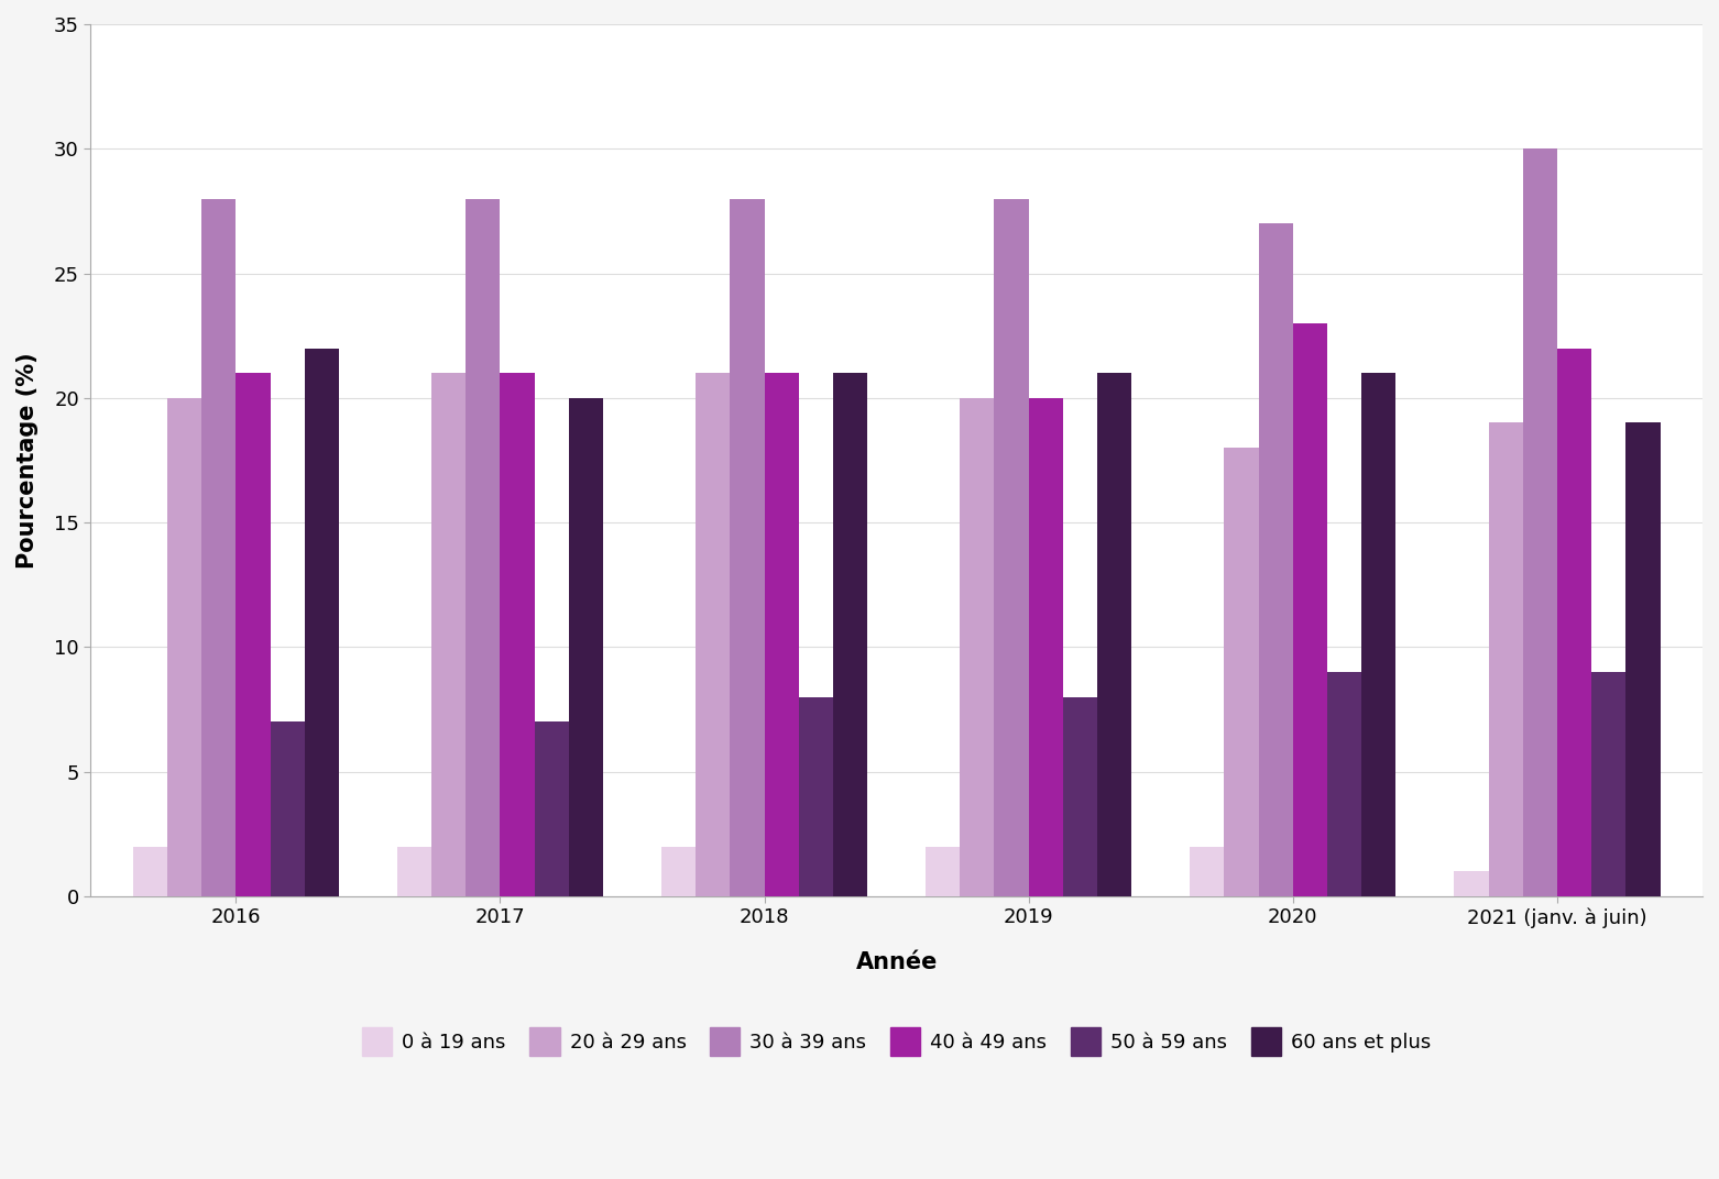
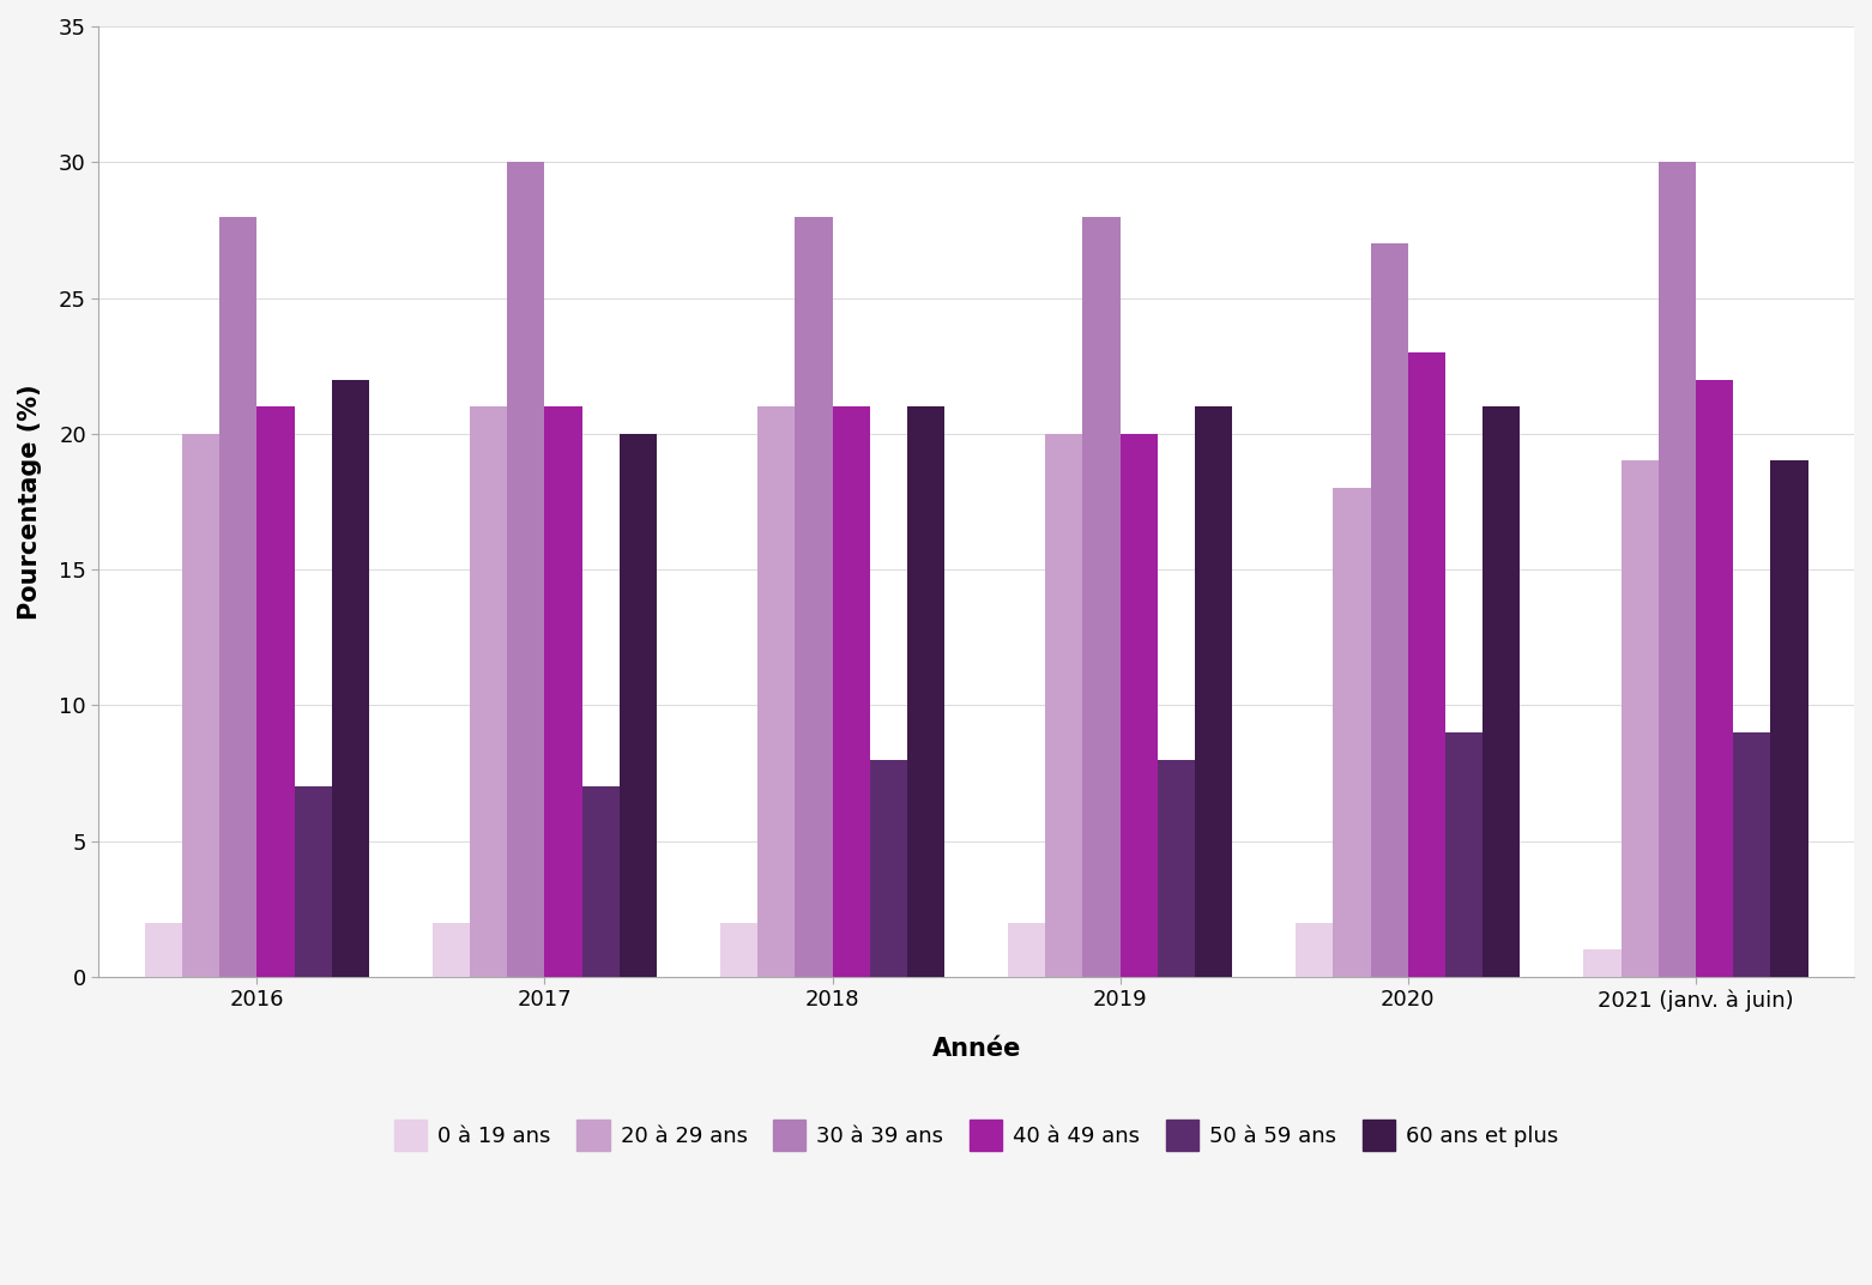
30 à 39 ans/2017: 28 -> 30
